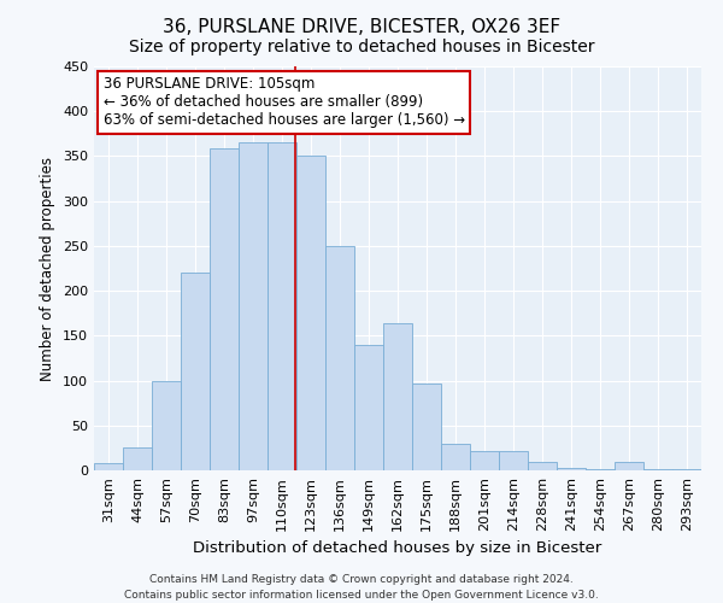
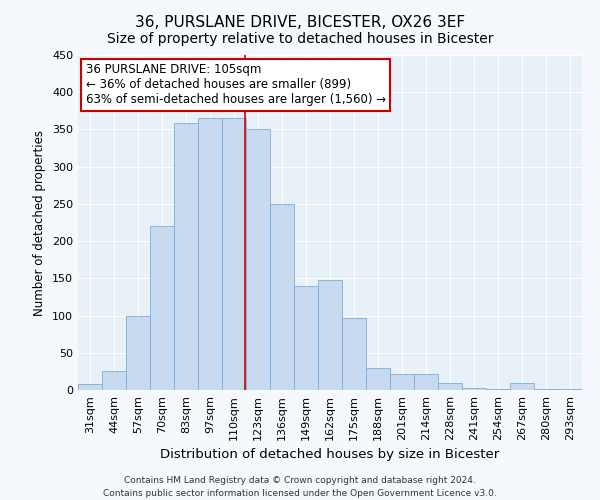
162sqm: 164 -> 148
